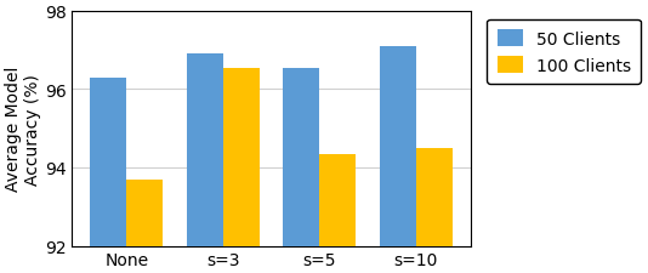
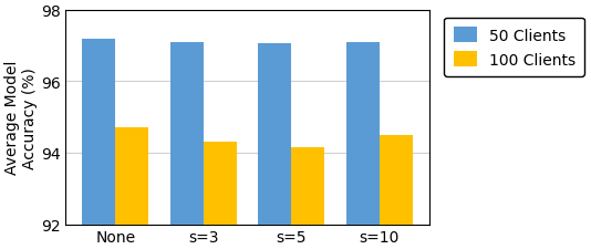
50 Clients/None: 96.30 -> 97.20
100 Clients/None: 93.70 -> 94.70
50 Clients/s=3: 96.90 -> 97.10
100 Clients/s=3: 96.55 -> 94.30
50 Clients/s=5: 96.55 -> 97.05
100 Clients/s=5: 94.35 -> 94.15
